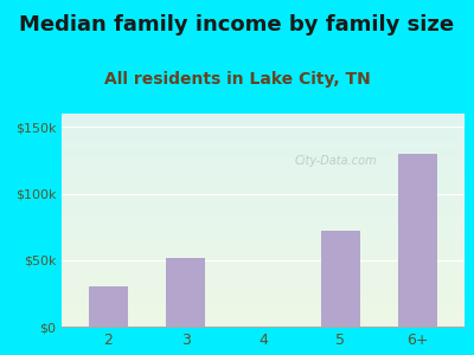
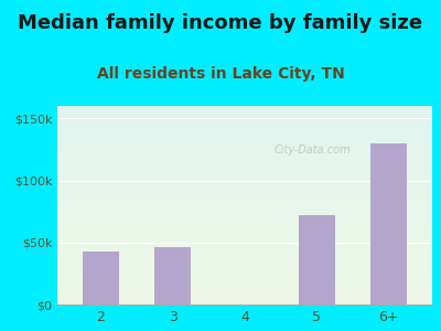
2: $30k -> $43k
3: $52k -> $46k
